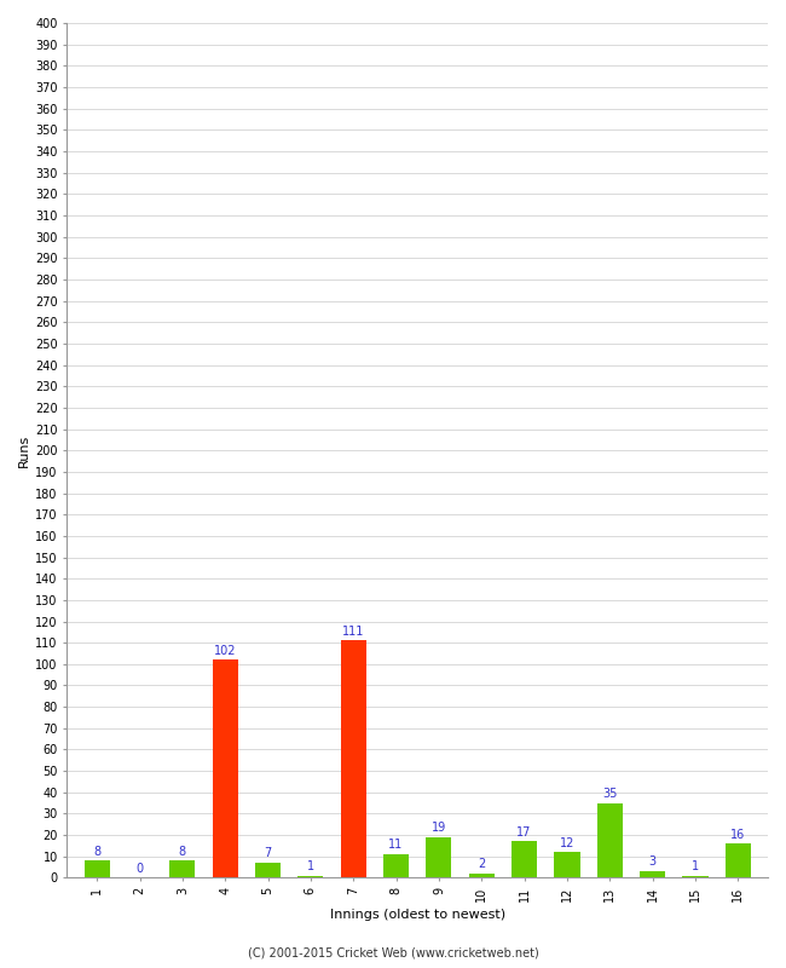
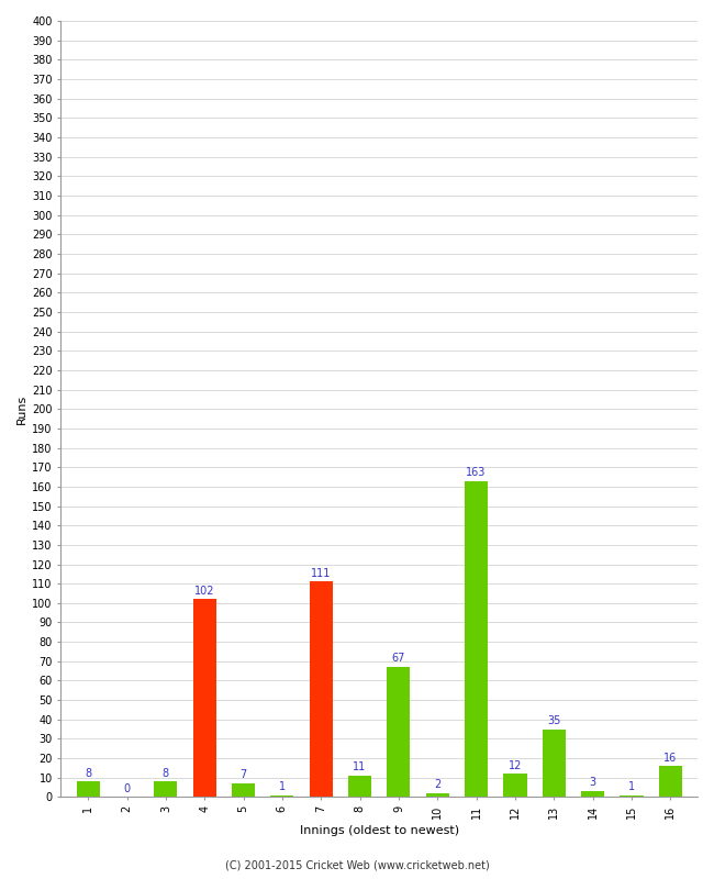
9: 19 -> 67
11: 17 -> 163
